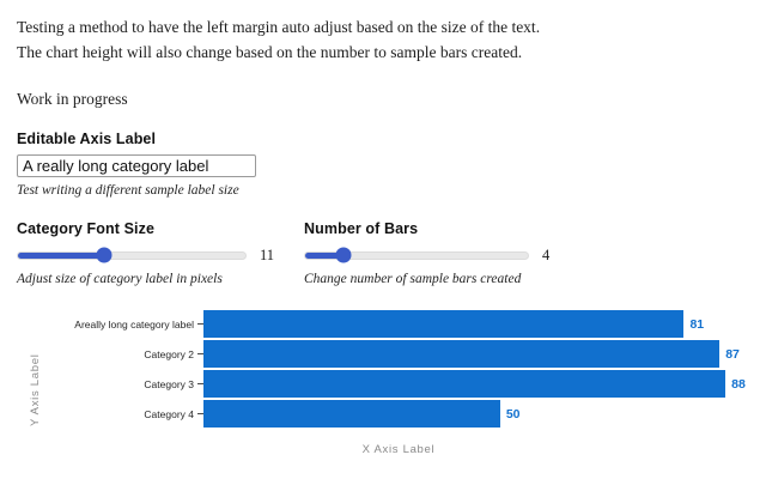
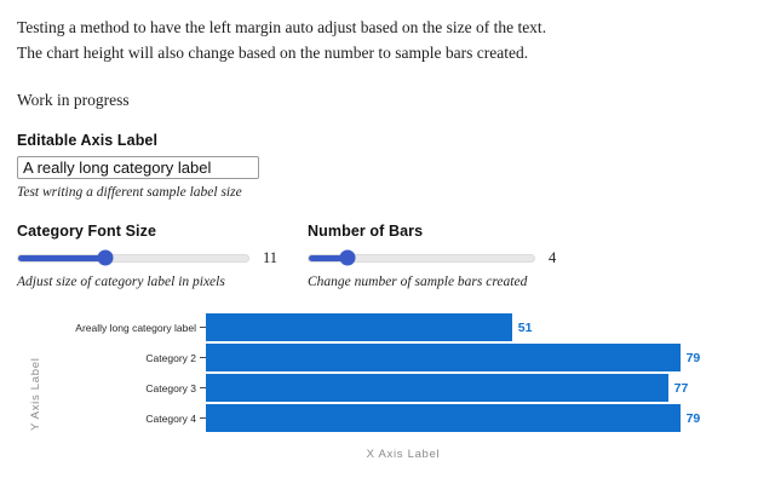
Areally long category label: 81 -> 51
Category 2: 87 -> 79
Category 3: 88 -> 77
Category 4: 50 -> 79
